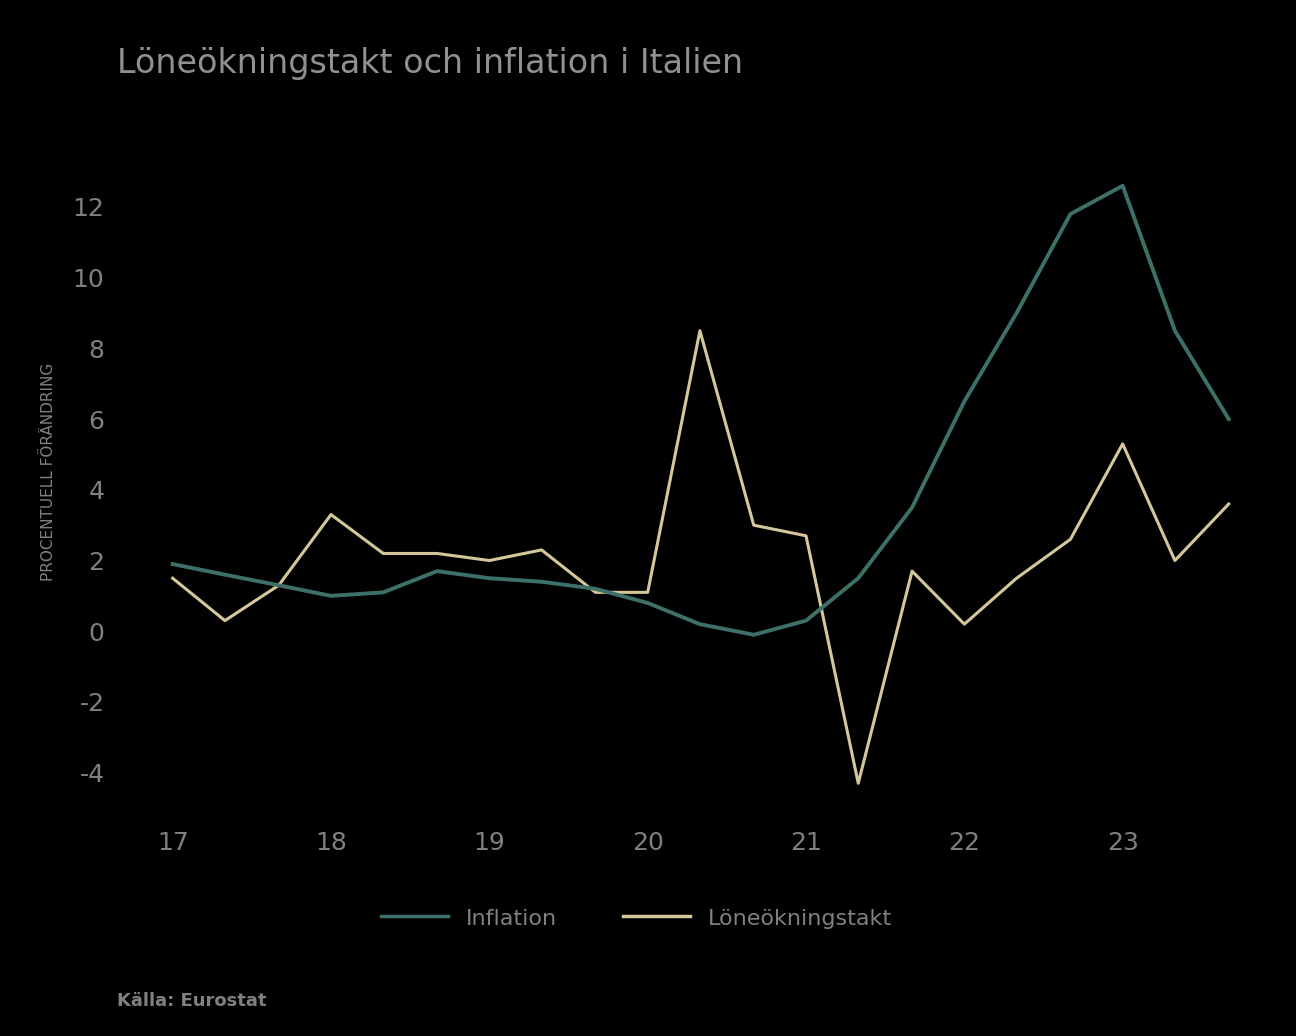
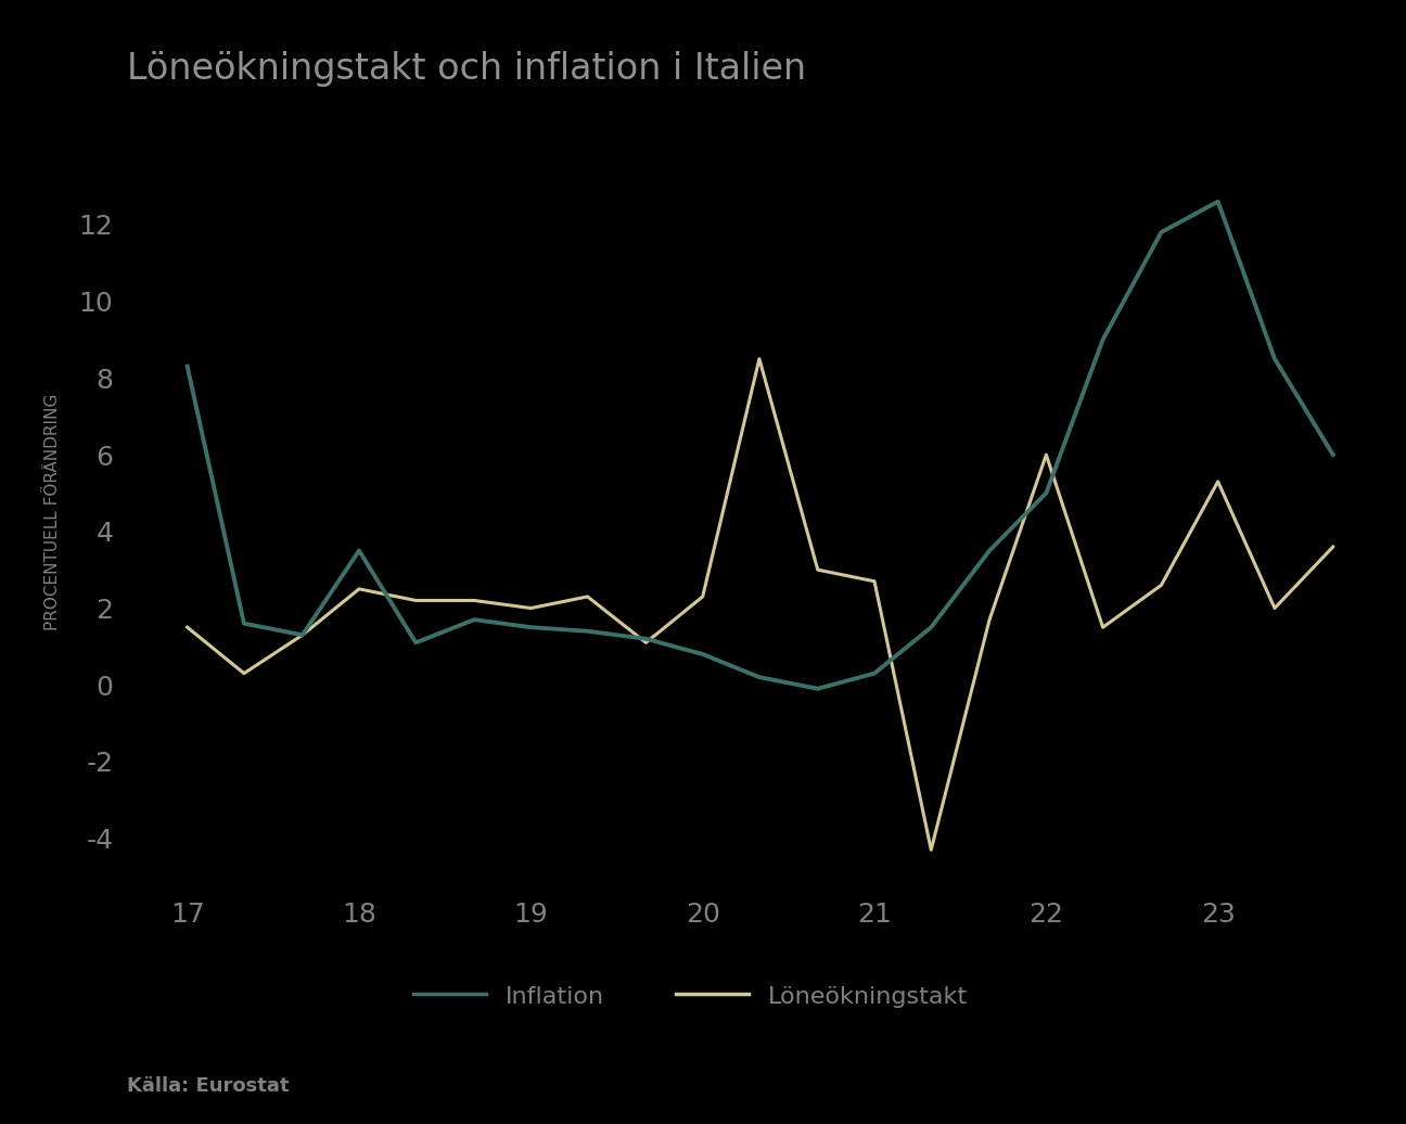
Inflation/17: 1.9 -> 8.3
Inflation/18: 1.0 -> 3.5
Löneökningstakt/18: 3.3 -> 2.5
Löneökningstakt/20: 1.1 -> 2.3
Inflation/22: 6.5 -> 5.0
Löneökningstakt/22: 0.2 -> 6.0
